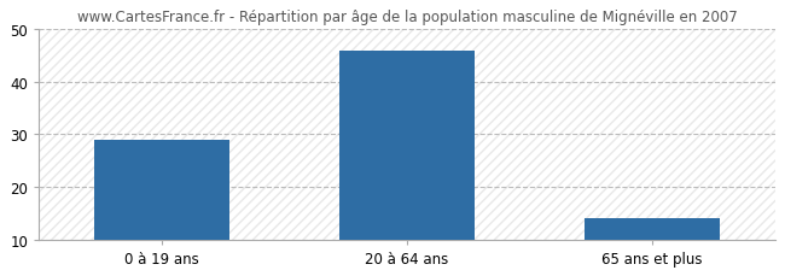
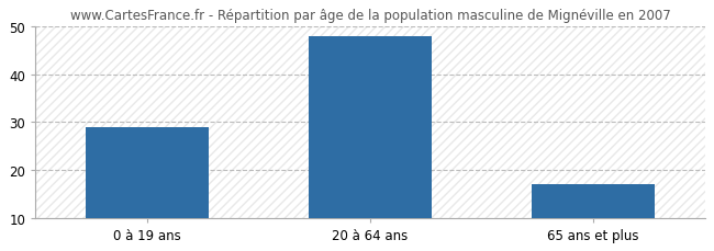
20 à 64 ans: 46 -> 48
65 ans et plus: 14 -> 17
